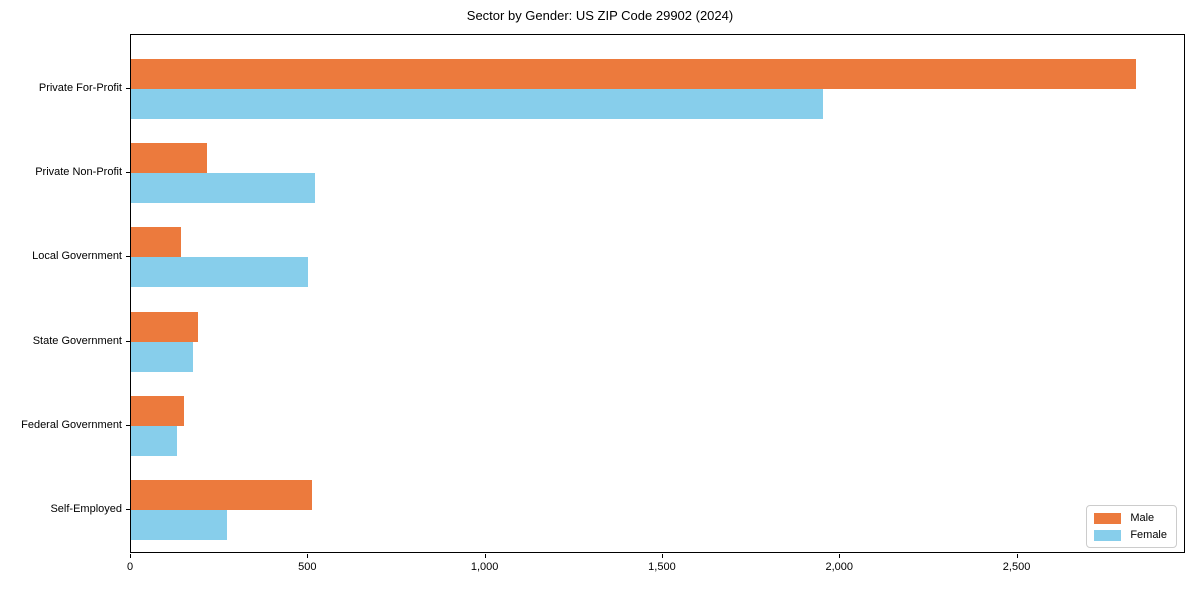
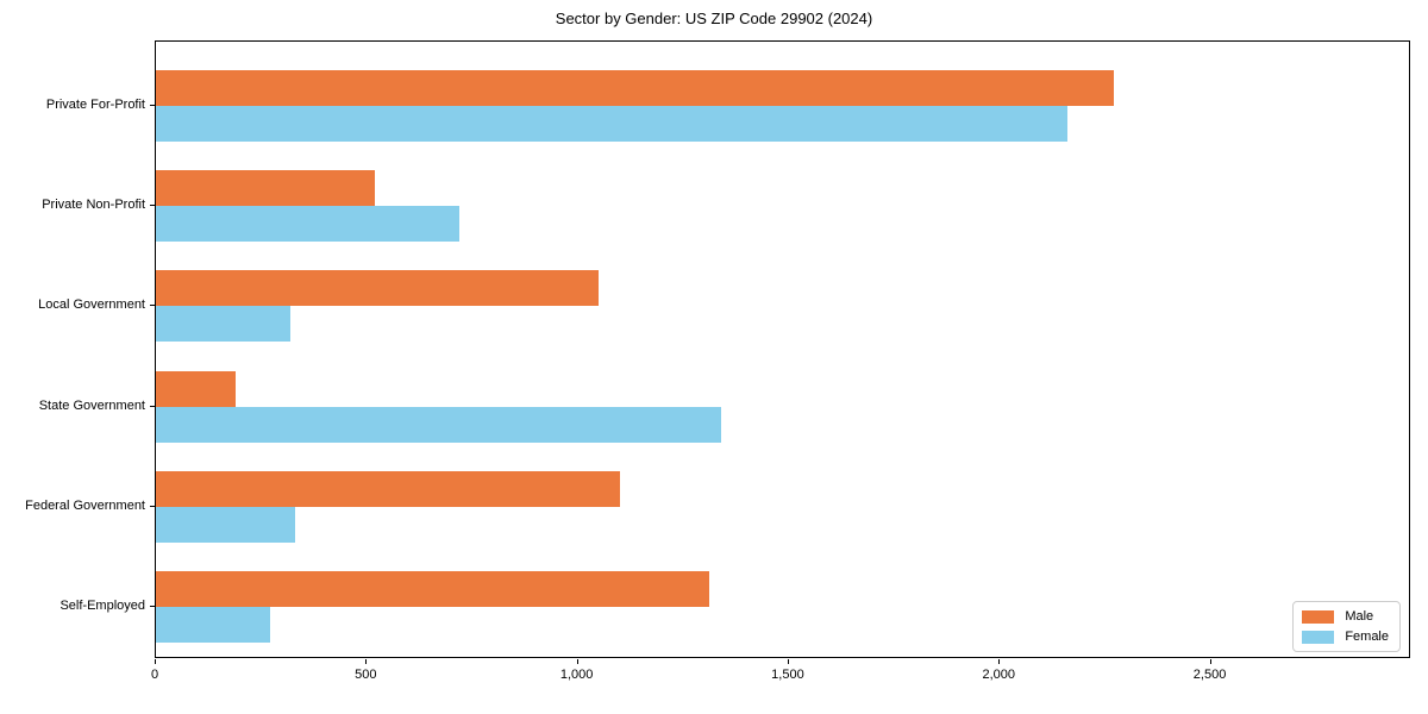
Male/Private For-Profit: 2840 -> 2270
Female/Private For-Profit: 1950 -> 2160
Male/Private Non-Profit: 220 -> 520
Female/Private Non-Profit: 520 -> 720
Male/Local Government: 140 -> 1050
Female/Local Government: 500 -> 320
Female/State Government: 180 -> 1340
Male/Federal Government: 150 -> 1100
Female/Federal Government: 130 -> 330
Male/Self-Employed: 510 -> 1310
